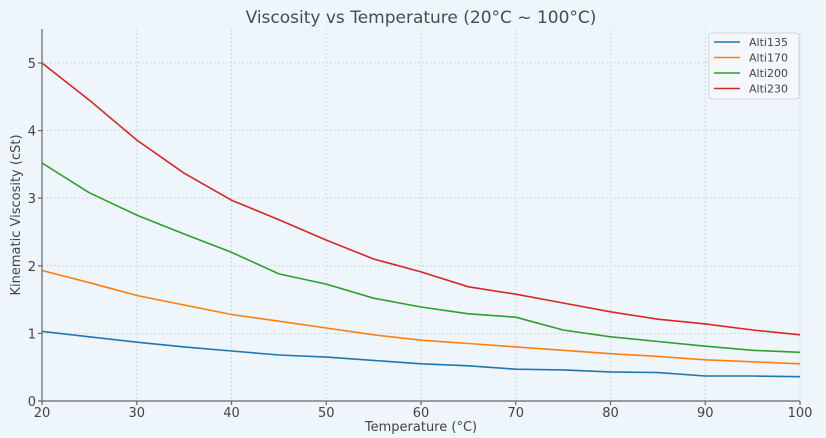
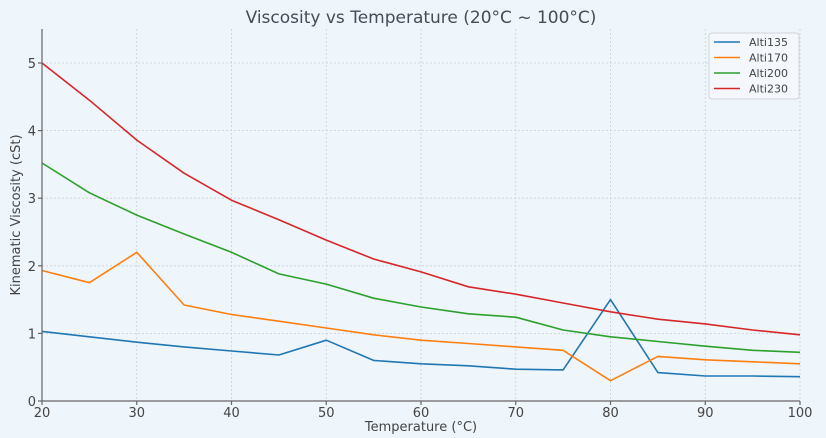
Alti170/30: 1.6 -> 2.2
Alti135/50: 0.7 -> 0.9
Alti135/80: 0.4 -> 1.5
Alti170/80: 0.7 -> 0.3
